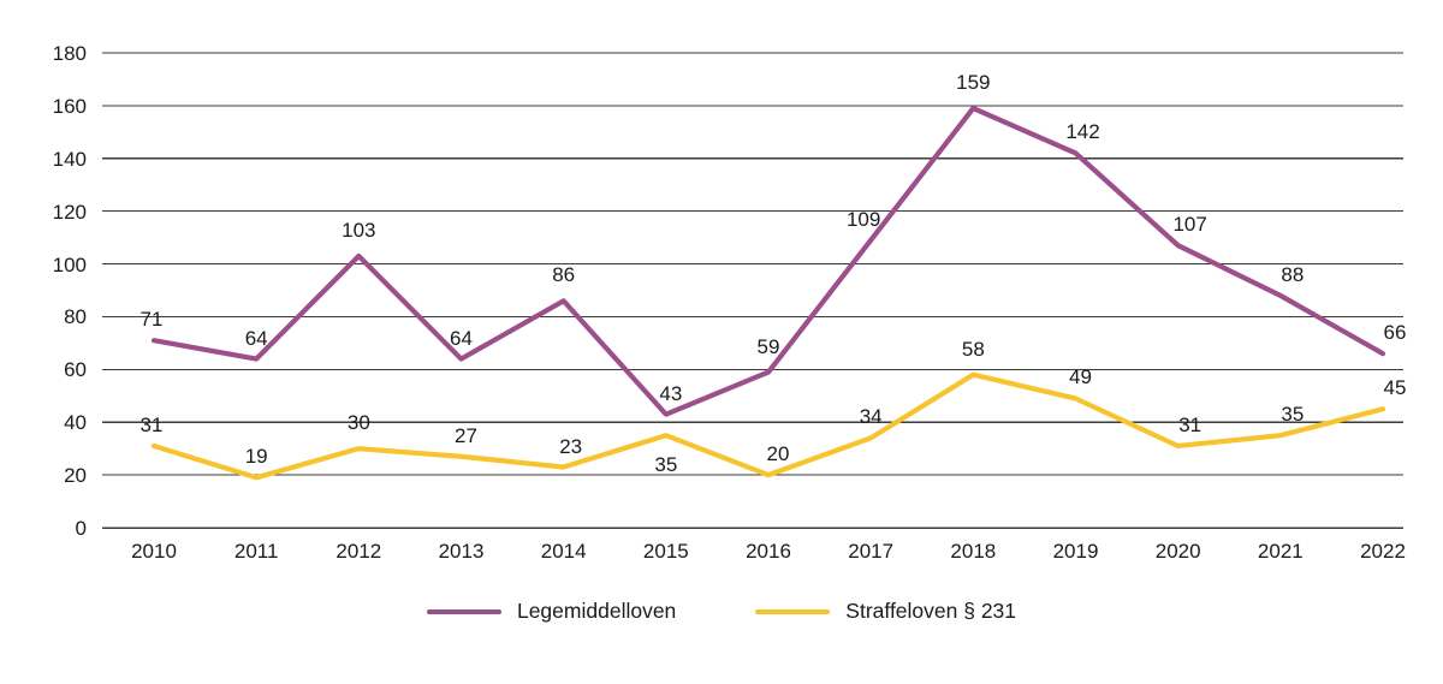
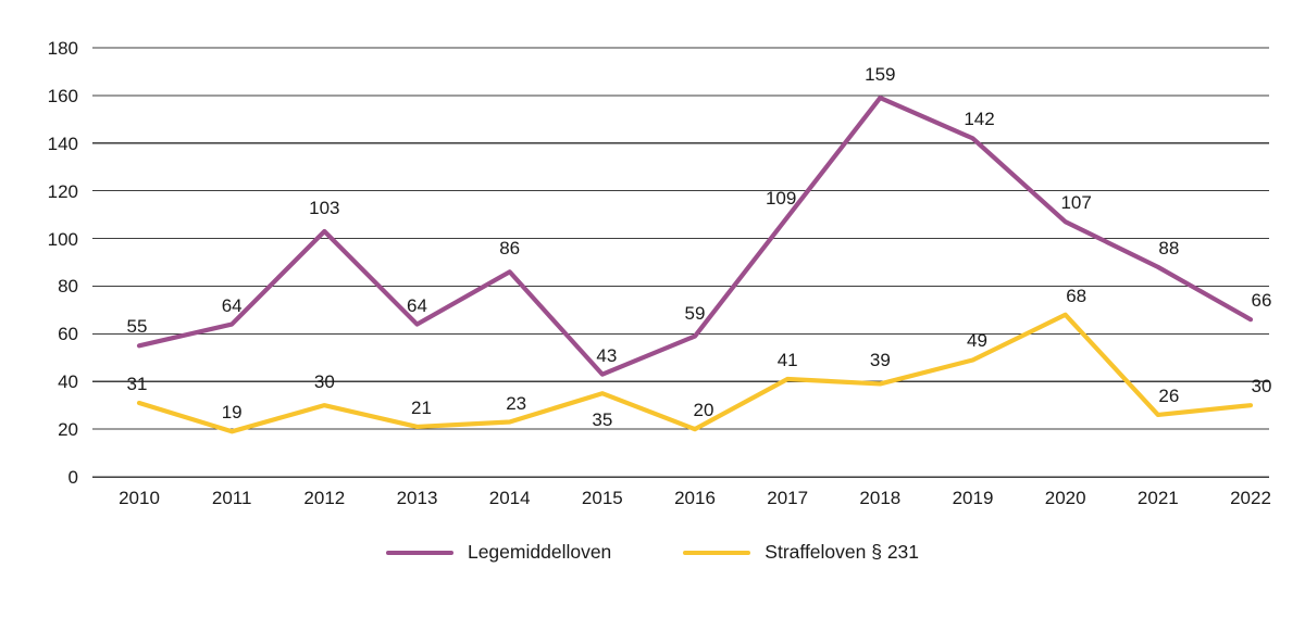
Legemiddelloven/2010: 71 -> 55
Straffeloven § 231/2013: 27 -> 21
Straffeloven § 231/2017: 34 -> 41
Straffeloven § 231/2018: 58 -> 39
Straffeloven § 231/2020: 31 -> 68
Straffeloven § 231/2021: 35 -> 26
Straffeloven § 231/2022: 45 -> 30
